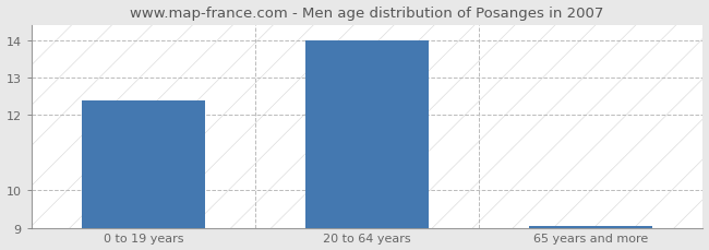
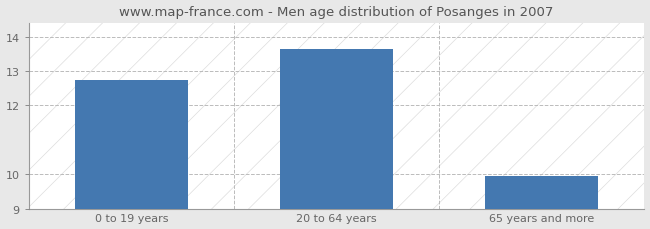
0 to 19 years: 12.40 -> 12.75
20 to 64 years: 14.00 -> 13.65
65 years and more: 9.05 -> 9.95
